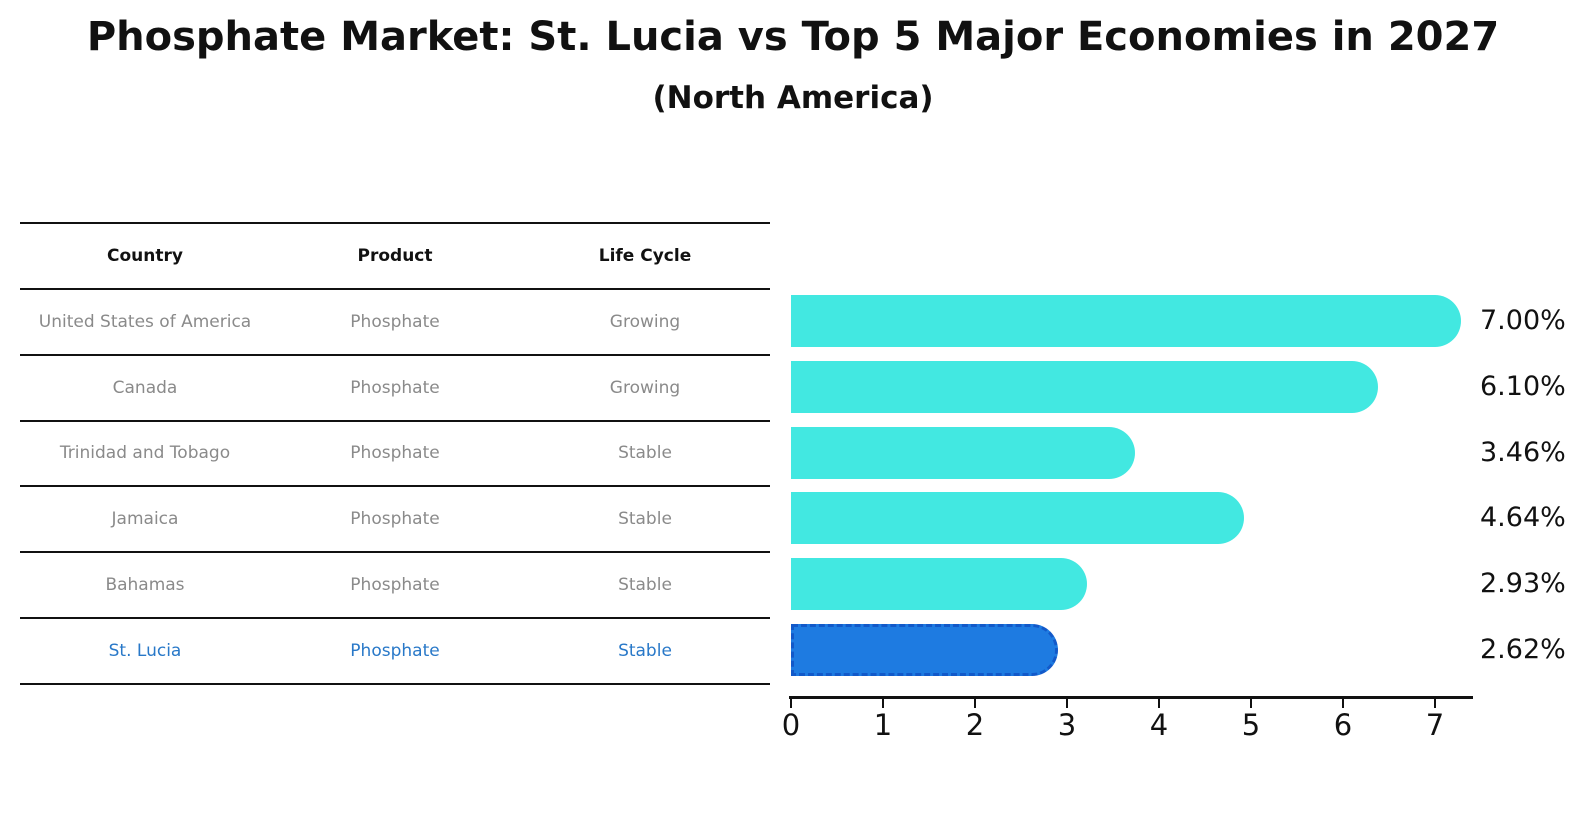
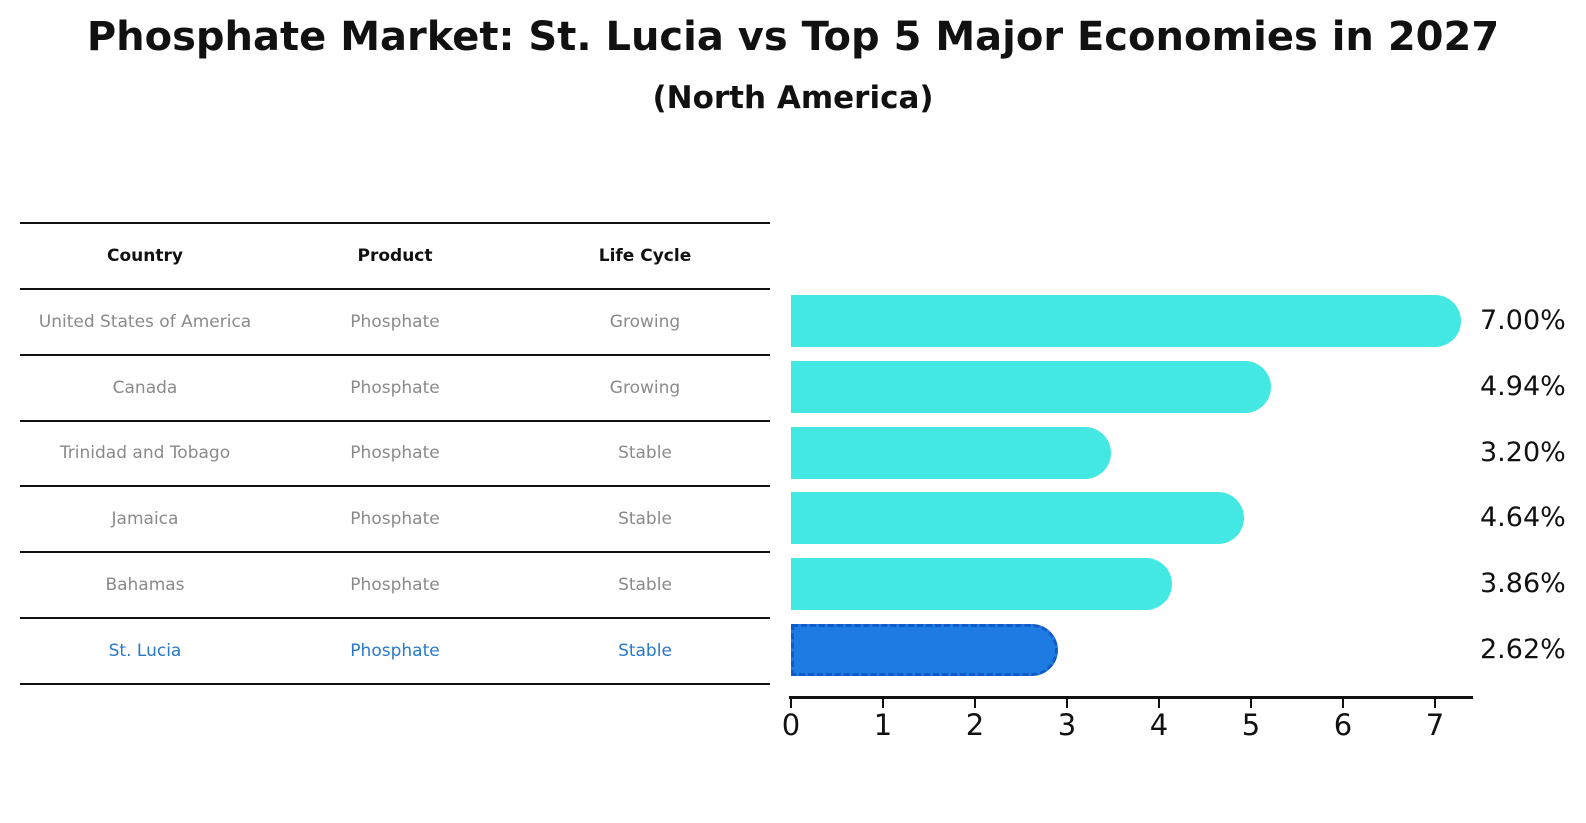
Canada: 6.10% -> 4.94%
Trinidad and Tobago: 3.46% -> 3.20%
Bahamas: 2.93% -> 3.86%
